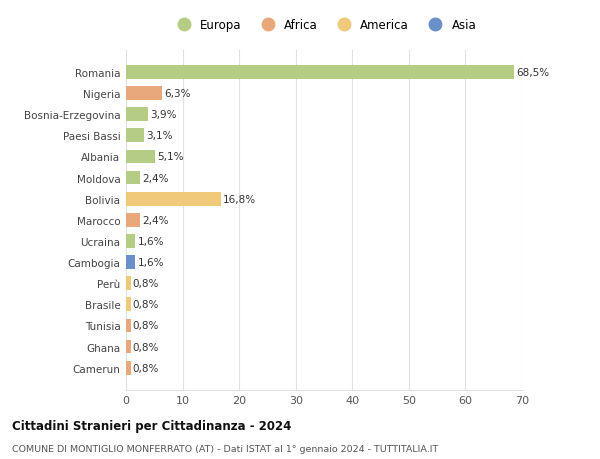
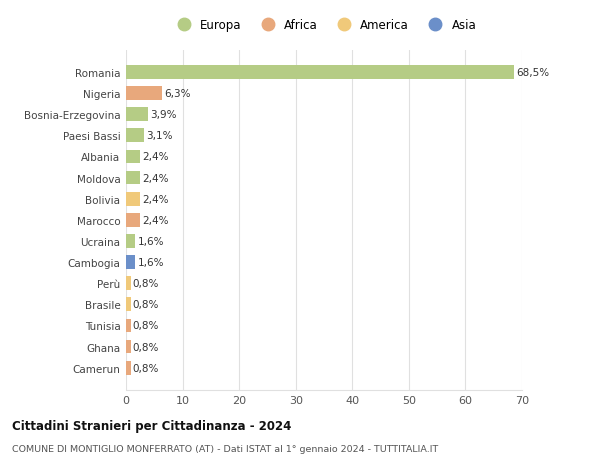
Albania: 5,1% -> 2,4%
Bolivia: 16,8% -> 2,4%
